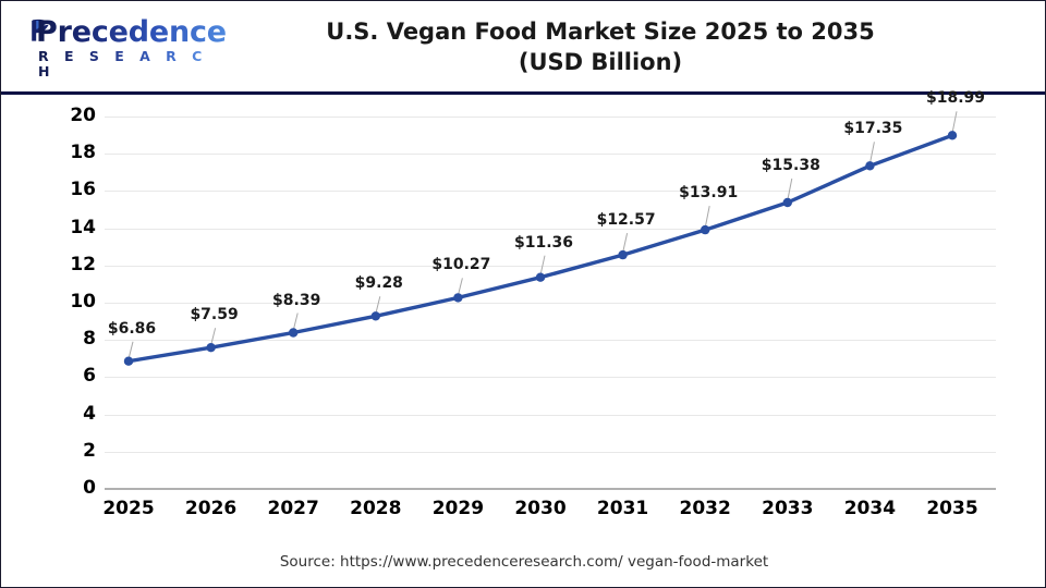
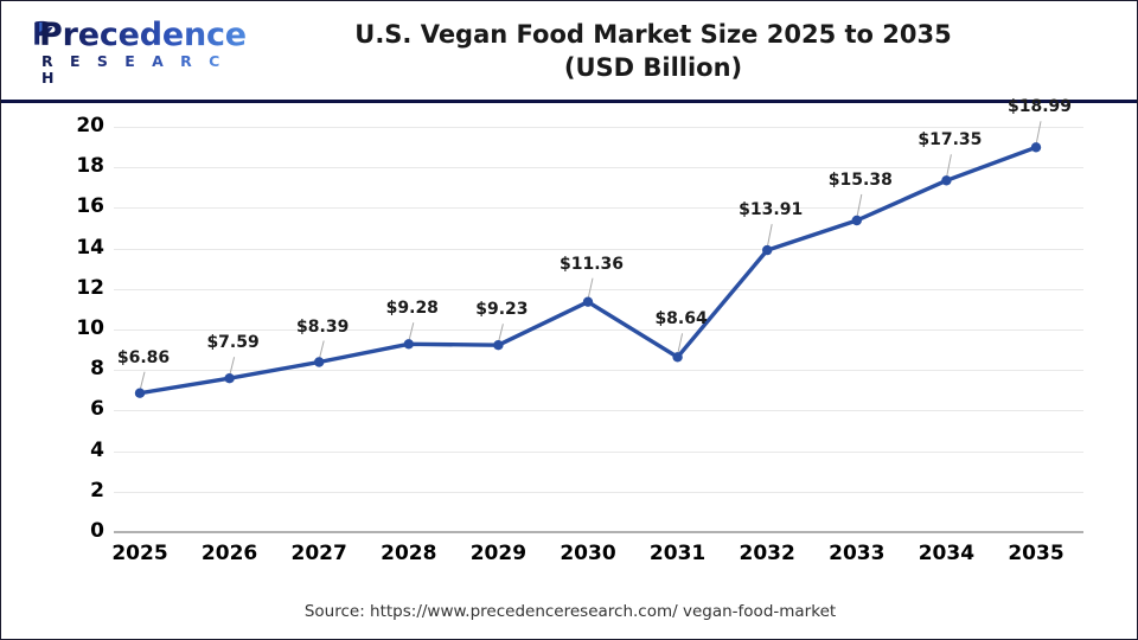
2029: $10.27 -> $9.23
2031: $12.57 -> $8.64
